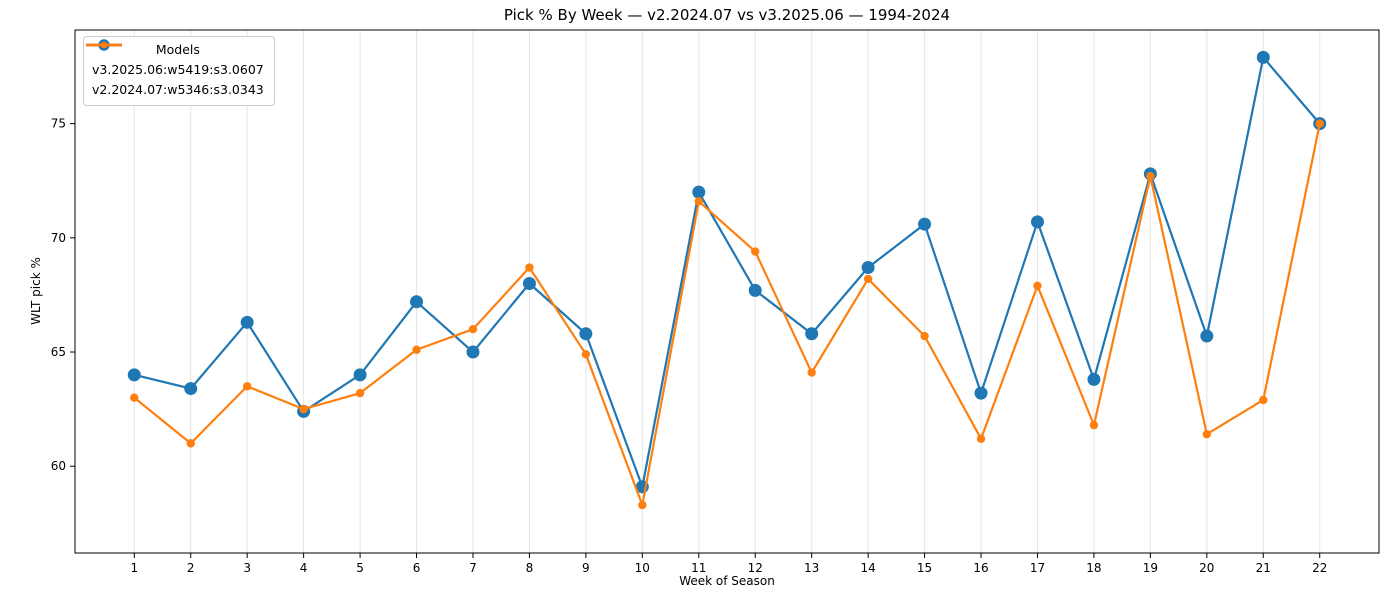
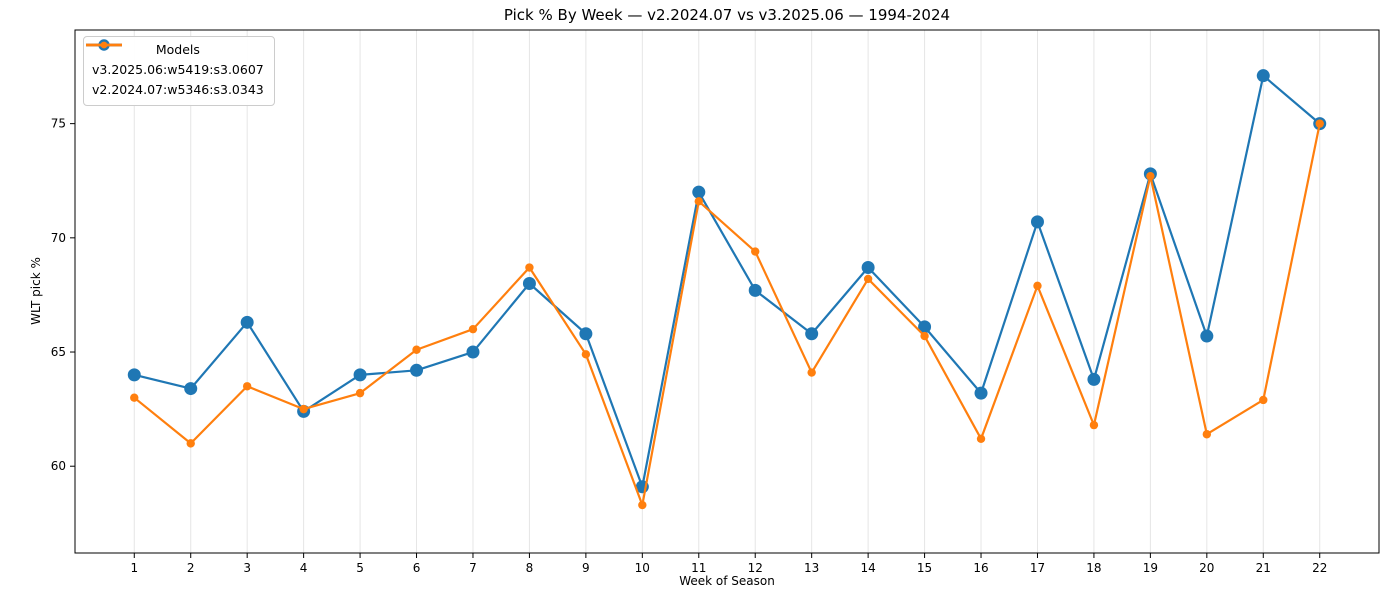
v3.2025.06:w5419:s3.0607/6: 67.2 -> 64.2
v3.2025.06:w5419:s3.0607/15: 70.6 -> 66.1
v3.2025.06:w5419:s3.0607/21: 77.9 -> 77.1
